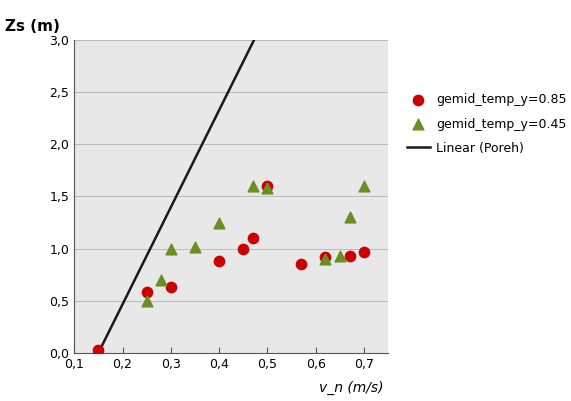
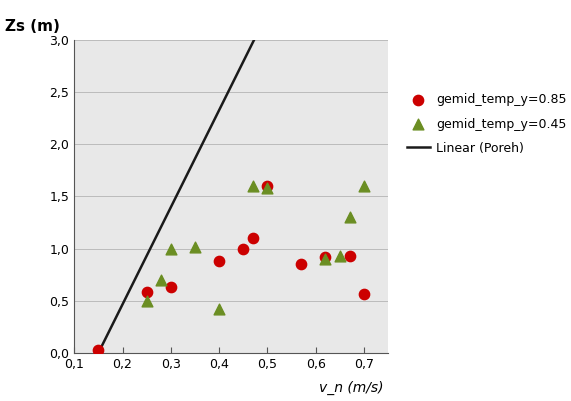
gemid_temp_y=0.45/0,4: 1,25 -> 0,42
gemid_temp_y=0.85/0,7: 0,97 -> 0,56
